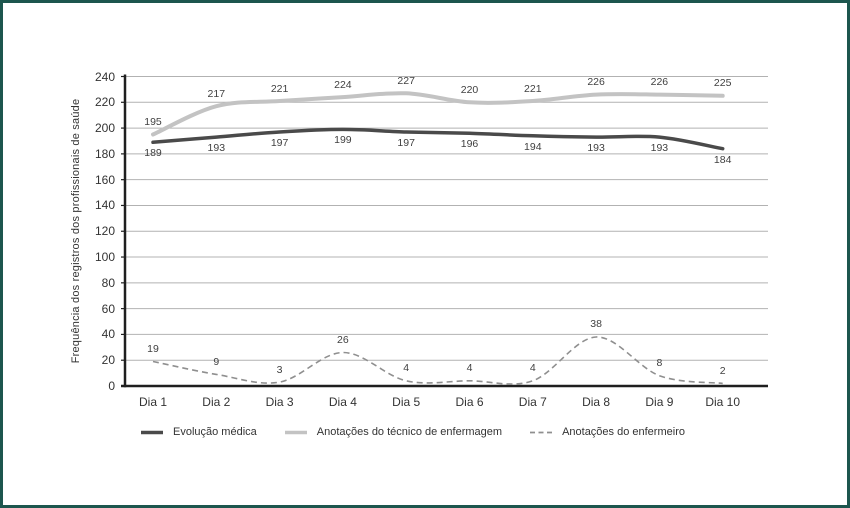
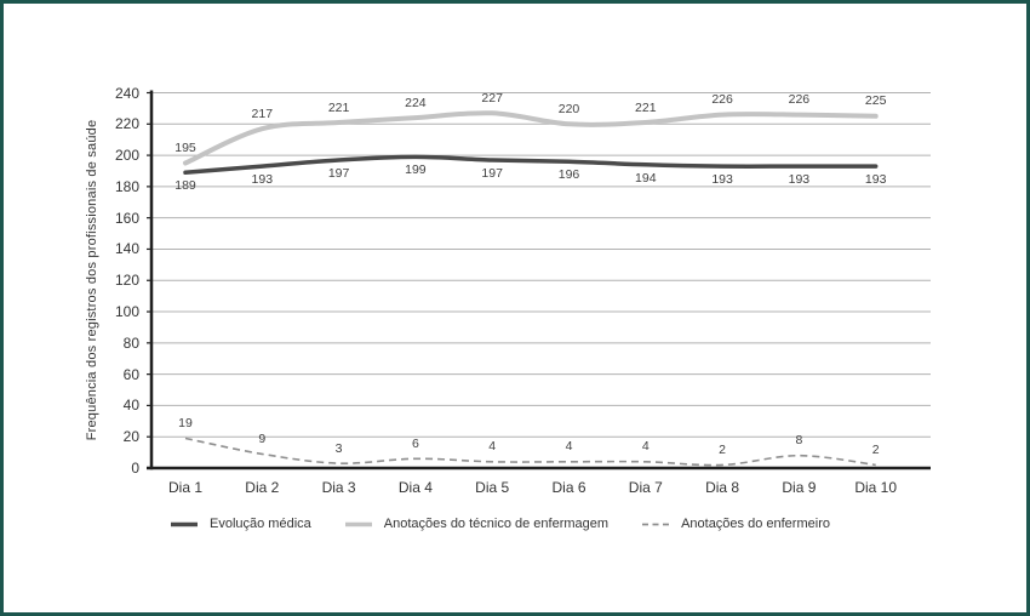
Anotações do enfermeiro/Dia 4: 26 -> 6
Anotações do enfermeiro/Dia 8: 38 -> 2
Evolução médica/Dia 10: 184 -> 193
